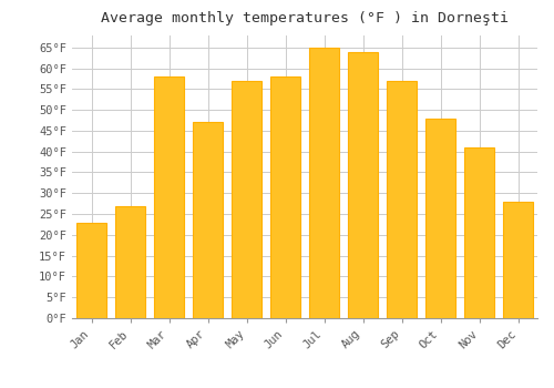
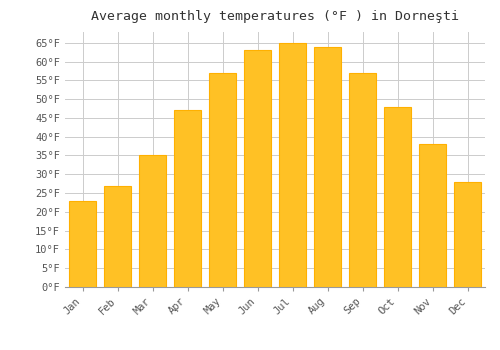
Mar: 58°F -> 35°F
Jun: 58°F -> 63°F
Nov: 41°F -> 38°F
